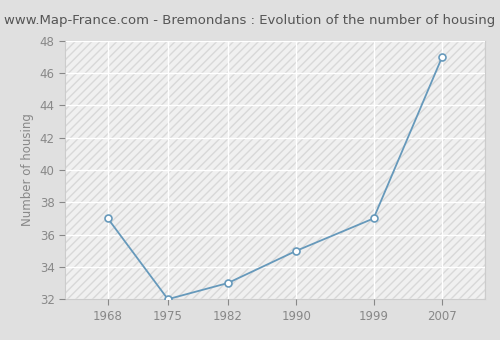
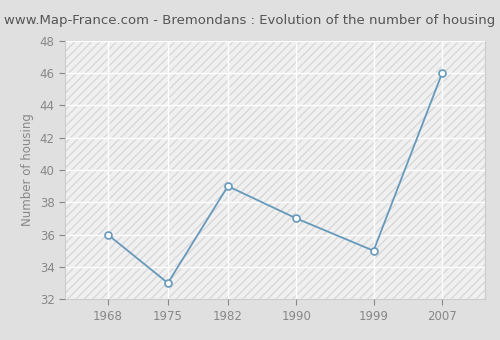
1968: 37 -> 36
1975: 32 -> 33
1982: 33 -> 39
1990: 35 -> 37
1999: 37 -> 35
2007: 47 -> 46
